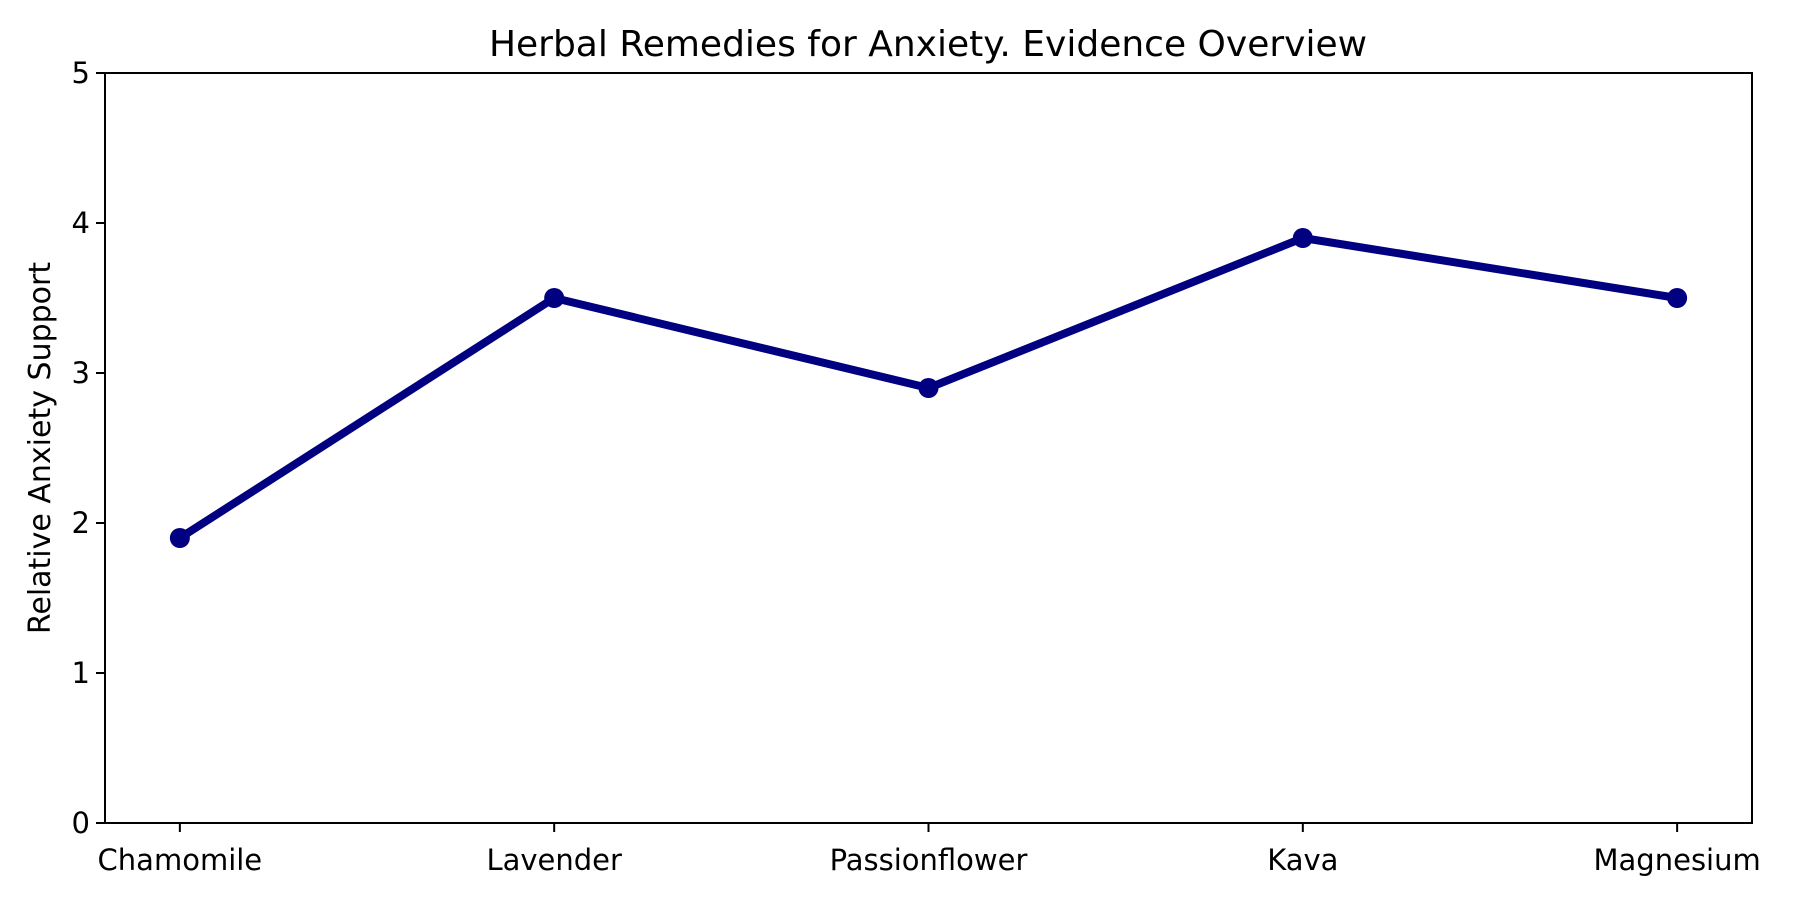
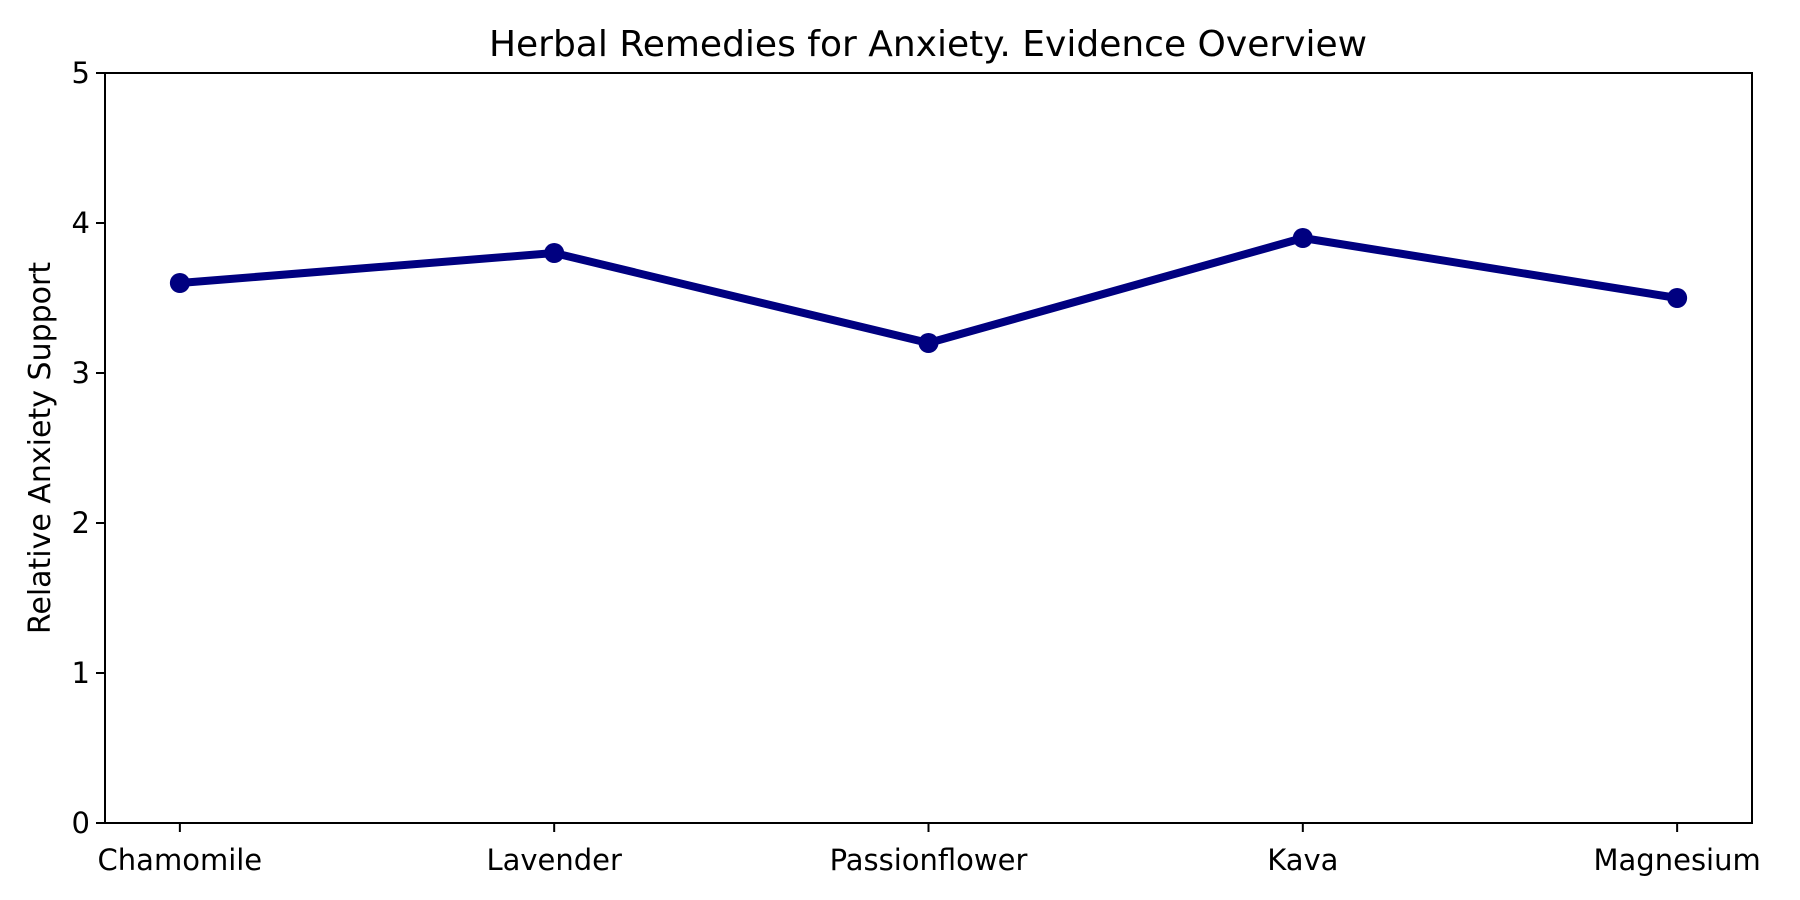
Chamomile: 1.9 -> 3.6
Lavender: 3.5 -> 3.8
Passionflower: 2.9 -> 3.2
